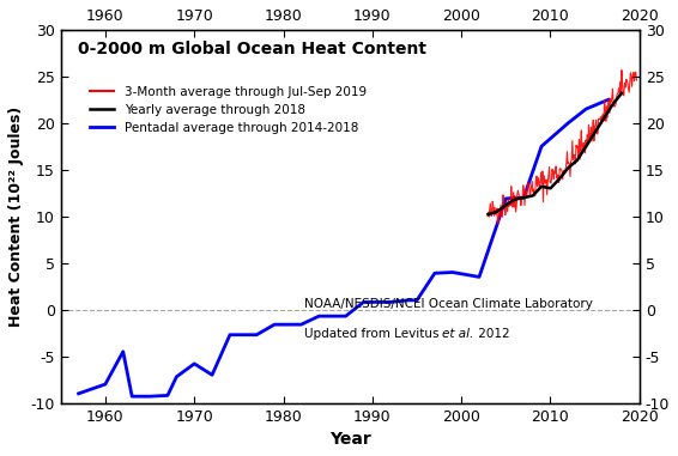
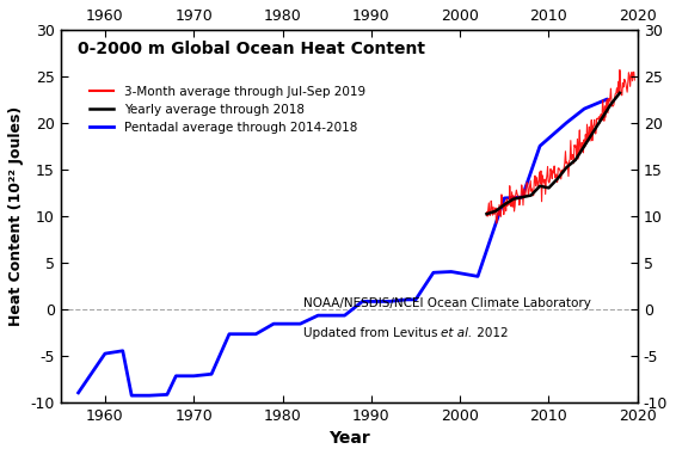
Pentadal average through 2014-2018/1960: -8.0 -> -4.8
Pentadal average through 2014-2018/1970: -5.8 -> -7.2
